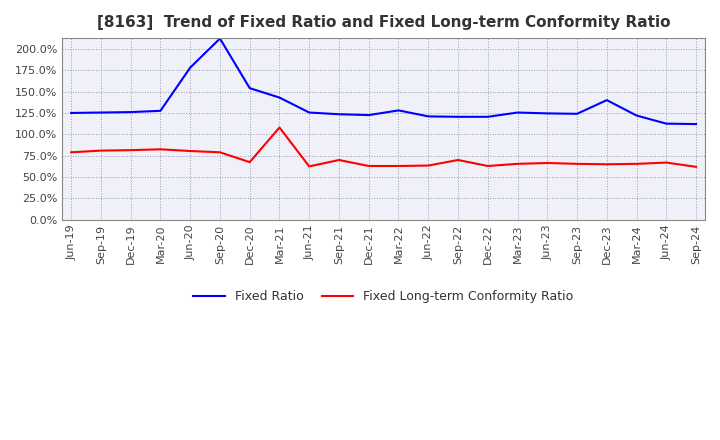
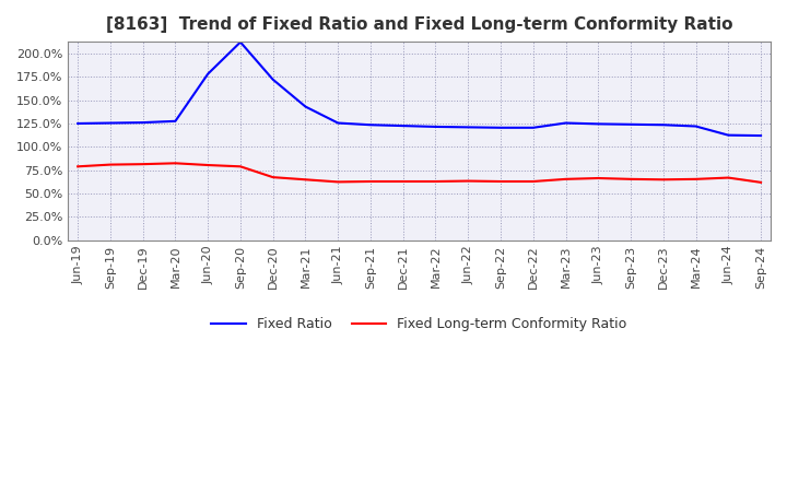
Fixed Ratio/Dec-20: 154% -> 172%
Fixed Long-term Conformity Ratio/Mar-21: 108% -> 65%
Fixed Long-term Conformity Ratio/Sep-21: 70% -> 63%
Fixed Ratio/Mar-22: 128% -> 122%
Fixed Long-term Conformity Ratio/Sep-22: 70% -> 63%
Fixed Ratio/Dec-23: 140% -> 124%
